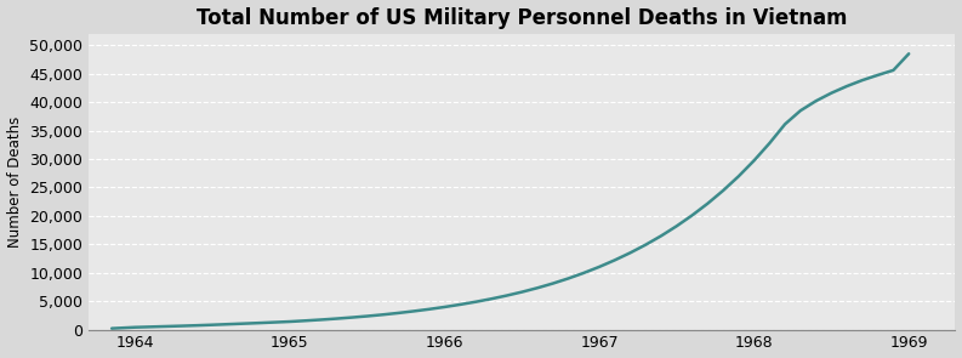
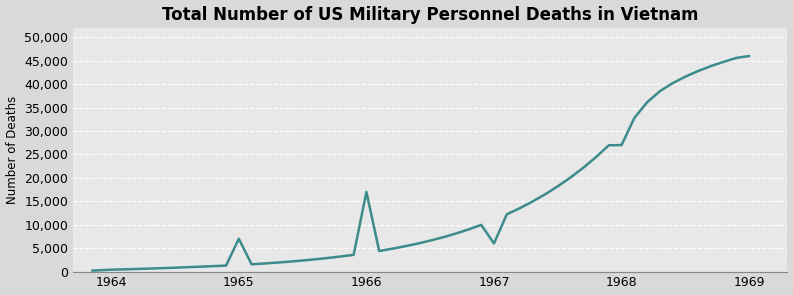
1965: 1,400 -> 7,000
1966: 4,000 -> 17,000
1967: 11,000 -> 6,000
1968: 29,700 -> 27,000
1969: 48,500 -> 46,000
